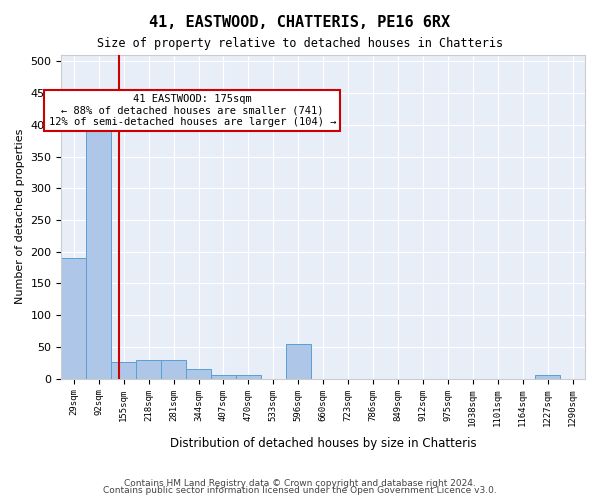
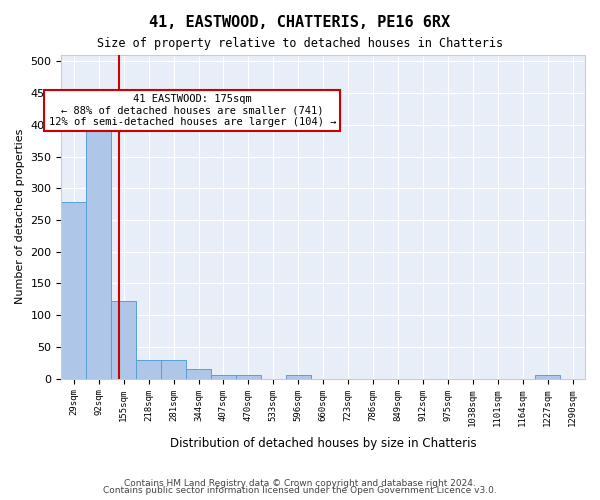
29sqm: 190 -> 278
155sqm: 26 -> 122
596sqm: 54 -> 5
